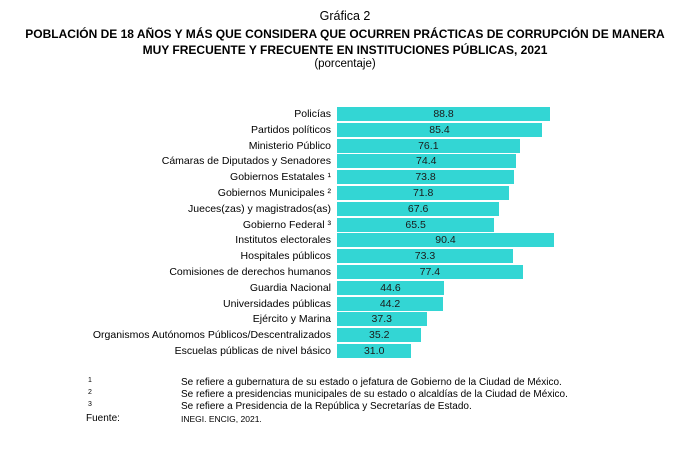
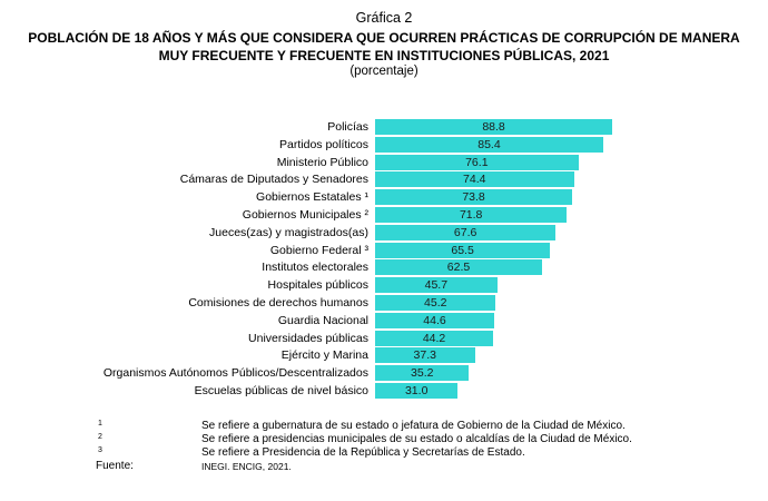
Institutos electorales: 90.4 -> 62.5
Hospitales públicos: 73.3 -> 45.7
Comisiones de derechos humanos: 77.4 -> 45.2
